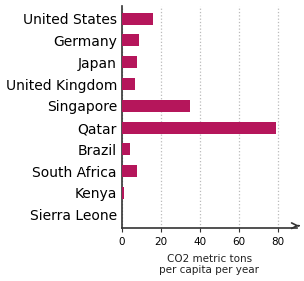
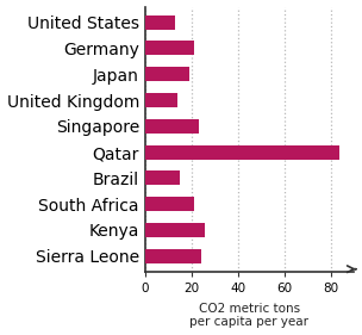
United States: 16 -> 13
Germany: 9 -> 21
Japan: 8 -> 19
United Kingdom: 7 -> 14
Singapore: 35 -> 23
Qatar: 79 -> 84
Brazil: 4 -> 15
South Africa: 8 -> 21
Kenya: 1 -> 26
Sierra Leone: 0 -> 24
